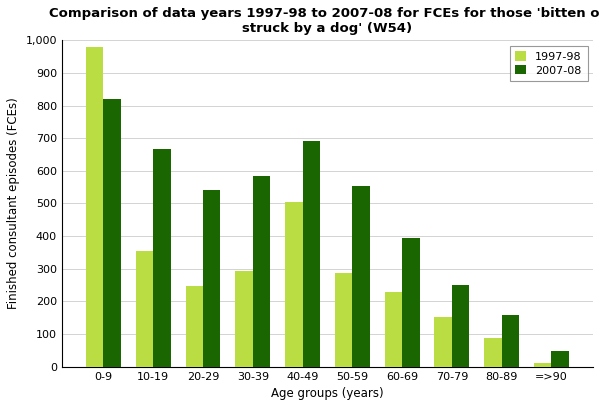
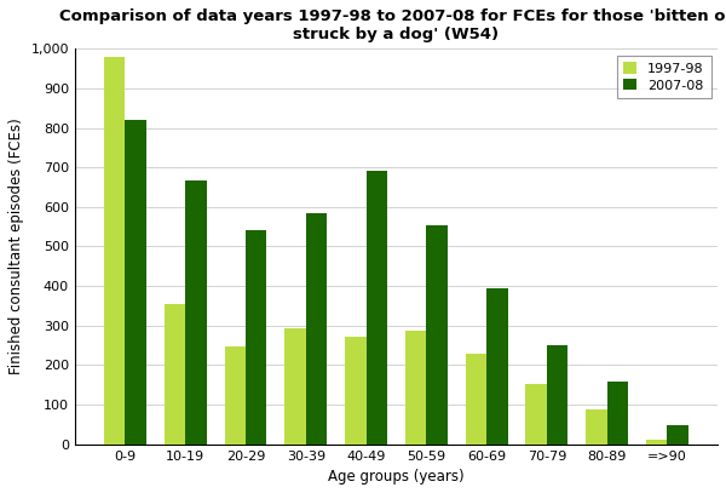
1997-98/40-49: 505 -> 273
